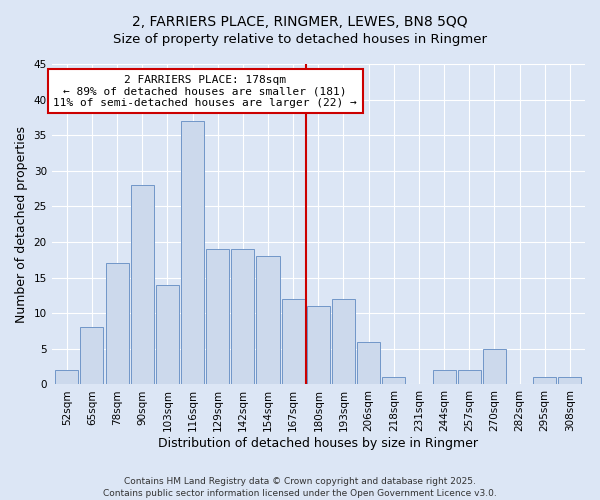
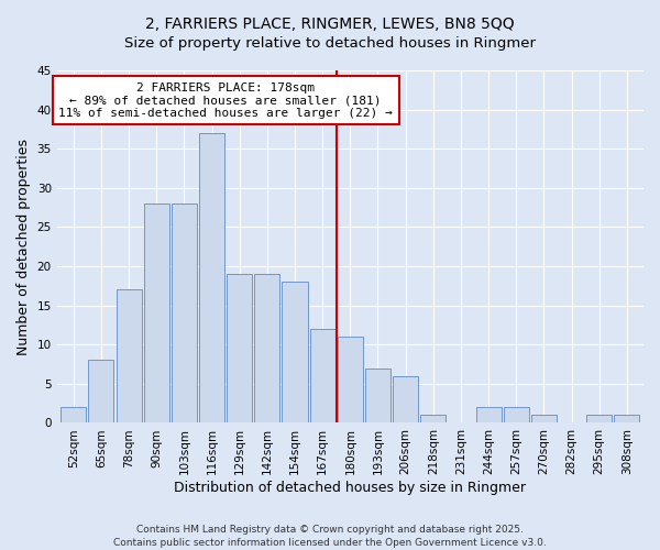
103sqm: 14 -> 28
193sqm: 12 -> 7
270sqm: 5 -> 1
